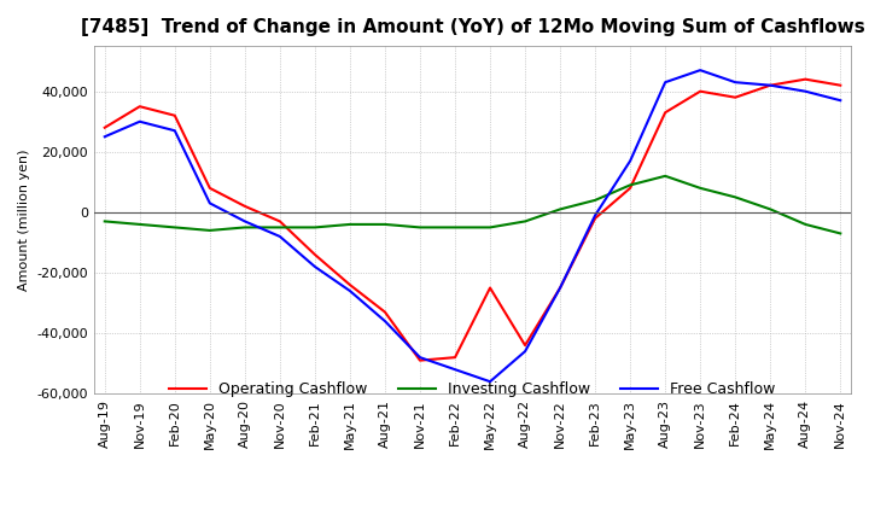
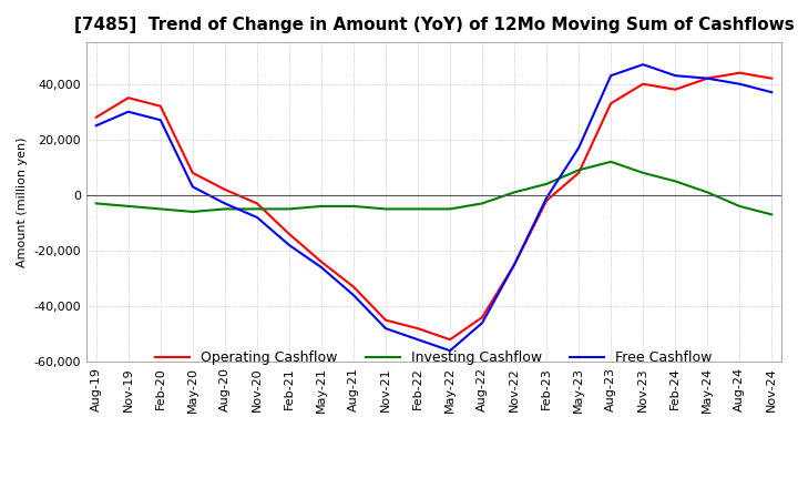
Operating Cashflow/Nov-21: -49,000 -> -45,000
Operating Cashflow/May-22: -25,000 -> -52,000
